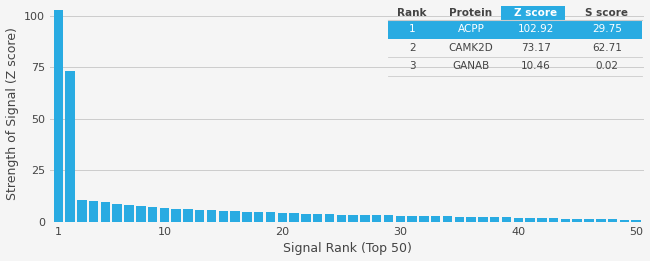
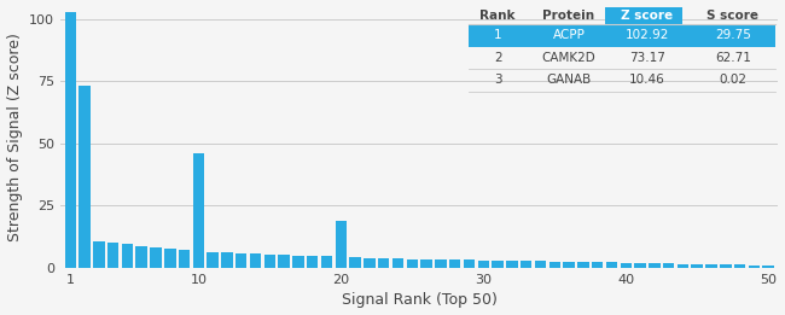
10: 7.0 -> 46.0
20: 4.5 -> 19.0
